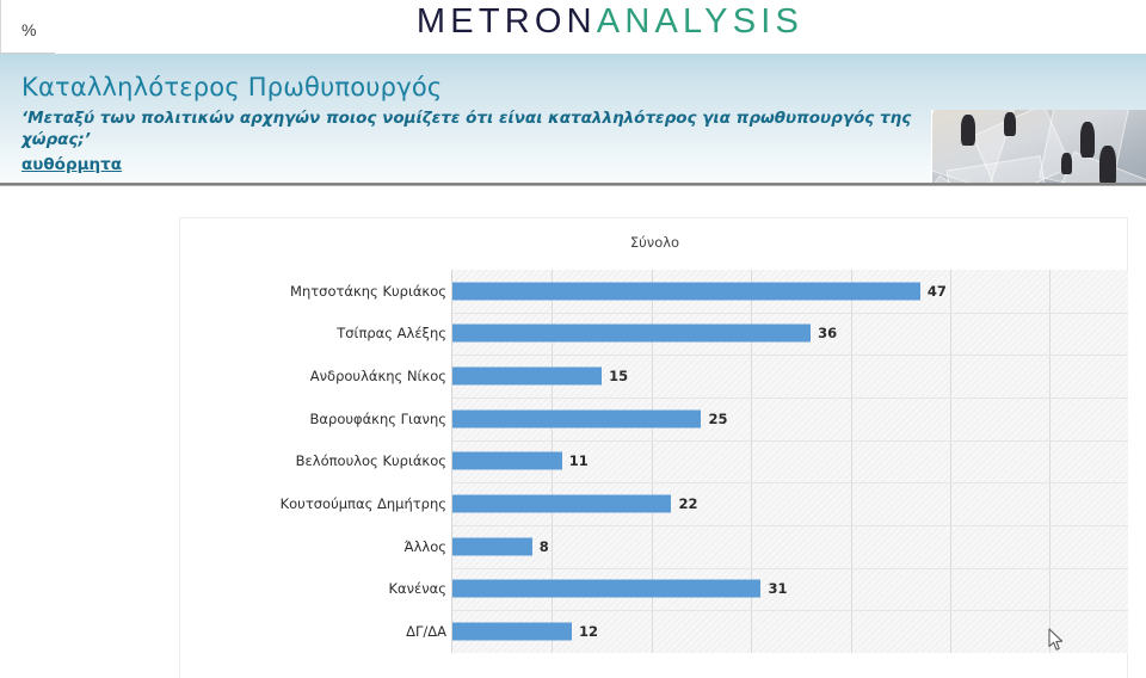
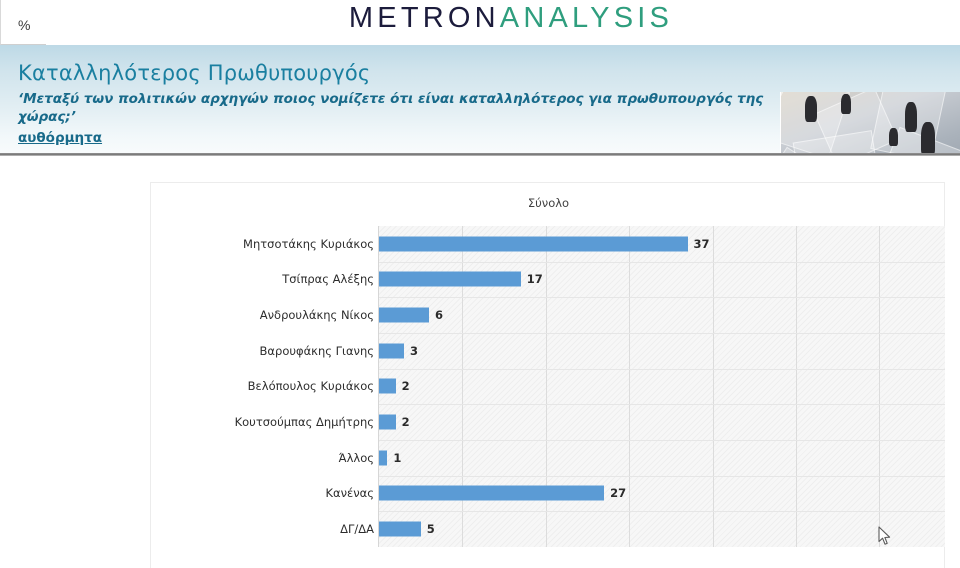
Μητσοτάκης Κυριάκος: 47 -> 37
Τσίπρας Αλέξης: 36 -> 17
Ανδρουλάκης Νίκος: 15 -> 6
Βαρουφάκης Γιανης: 25 -> 3
Βελόπουλος Κυριάκος: 11 -> 2
Κουτσούμπας Δημήτρης: 22 -> 2
Άλλος: 8 -> 1
Κανένας: 31 -> 27
ΔΓ/ΔΑ: 12 -> 5
